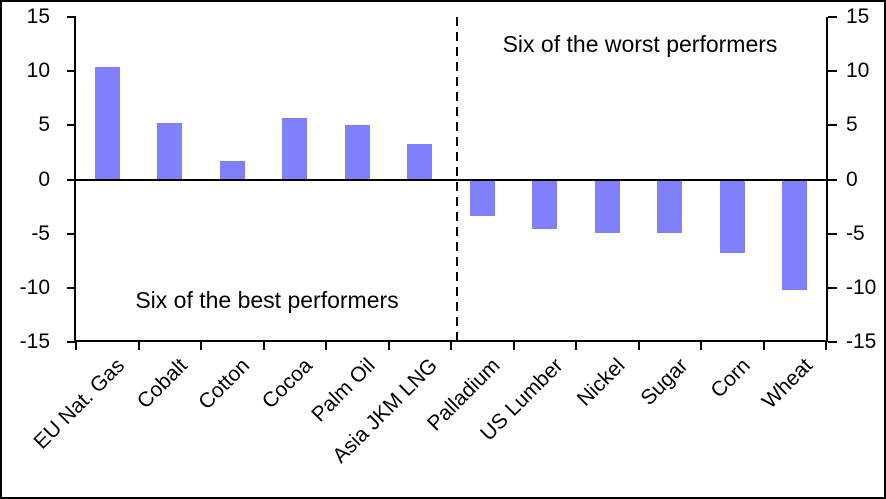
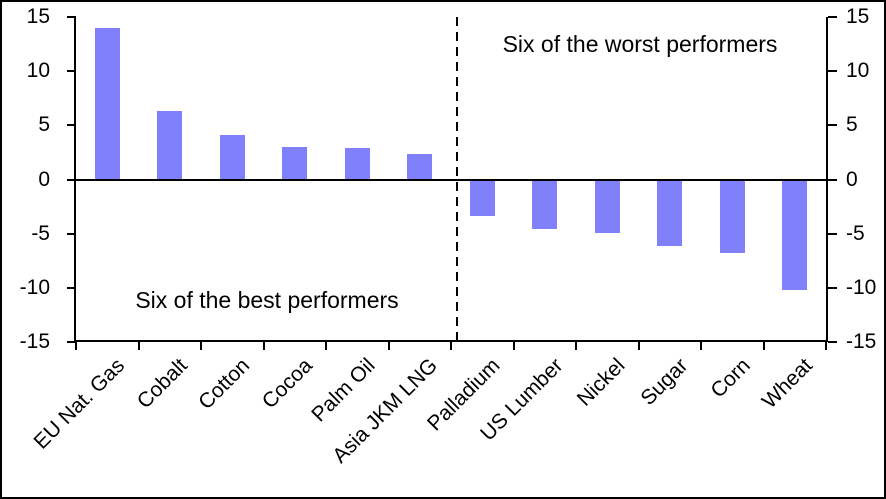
EU Nat. Gas: 10.4 -> 14.0
Cobalt: 5.2 -> 6.3
Cotton: 1.7 -> 4.1
Cocoa: 5.7 -> 3.0
Palm Oil: 5.0 -> 2.9
Asia JKM LNG: 3.3 -> 2.4
Sugar: -4.9 -> -6.1
